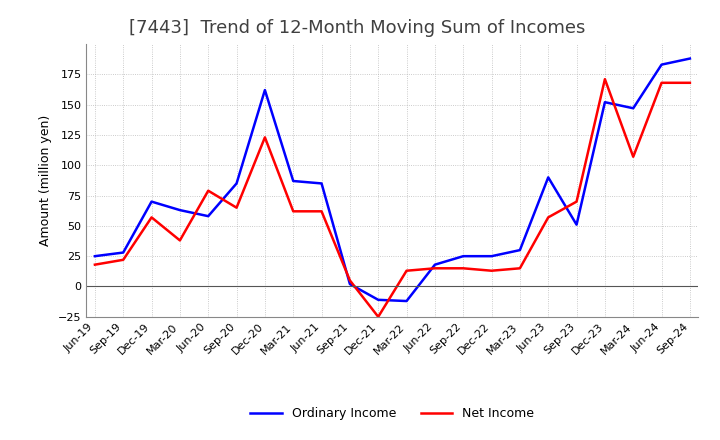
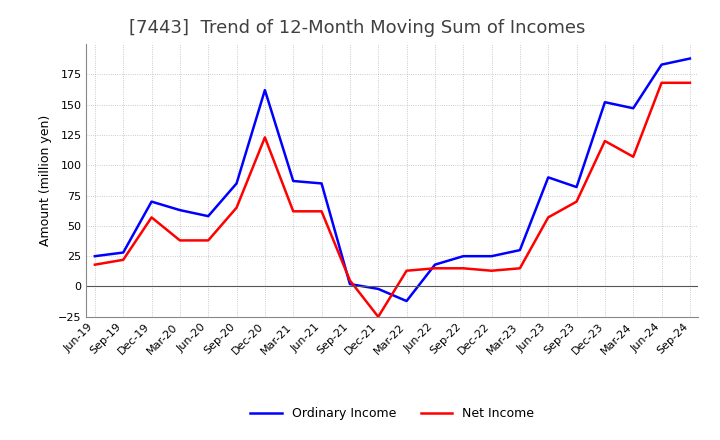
Net Income/Jun-20: 79 -> 38
Ordinary Income/Dec-21: -11 -> -2
Ordinary Income/Sep-23: 51 -> 82
Net Income/Dec-23: 171 -> 120
